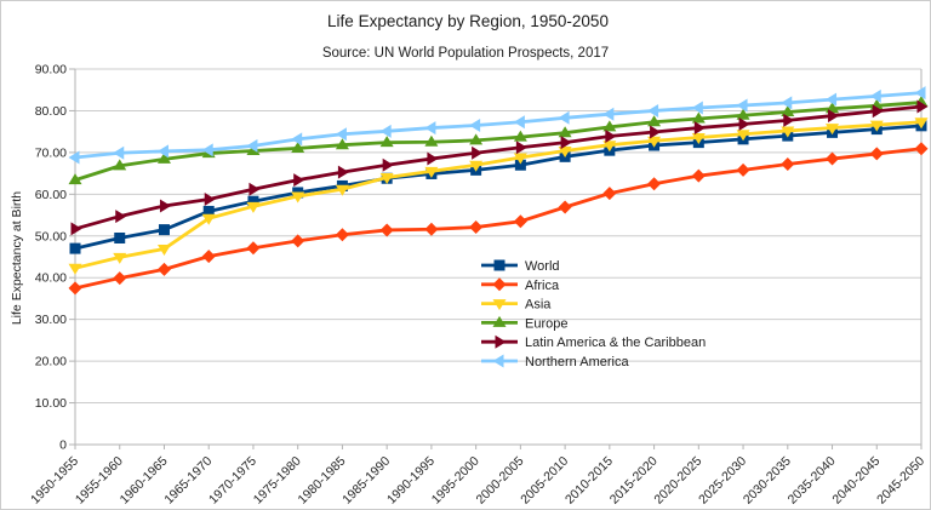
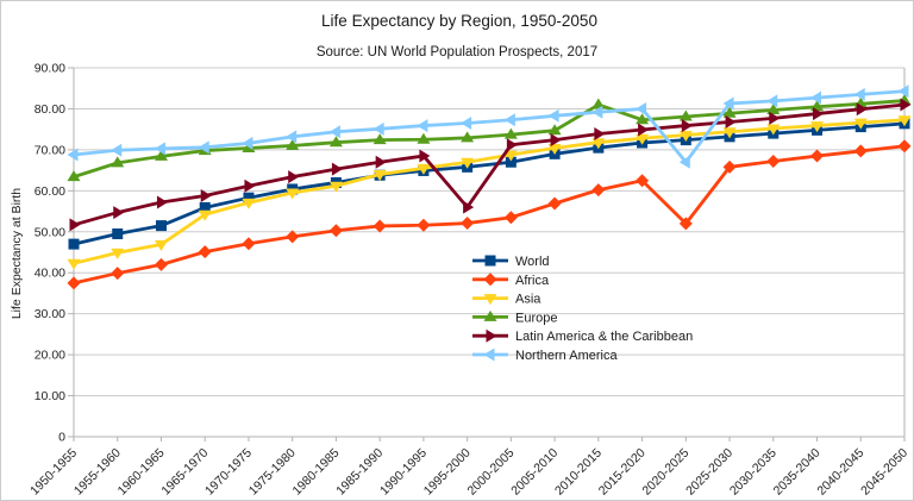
Latin America & the Caribbean/1995-2000: 70 -> 56
Europe/2010-2015: 76 -> 81
Africa/2020-2025: 64 -> 52
Northern America/2020-2025: 81 -> 67
